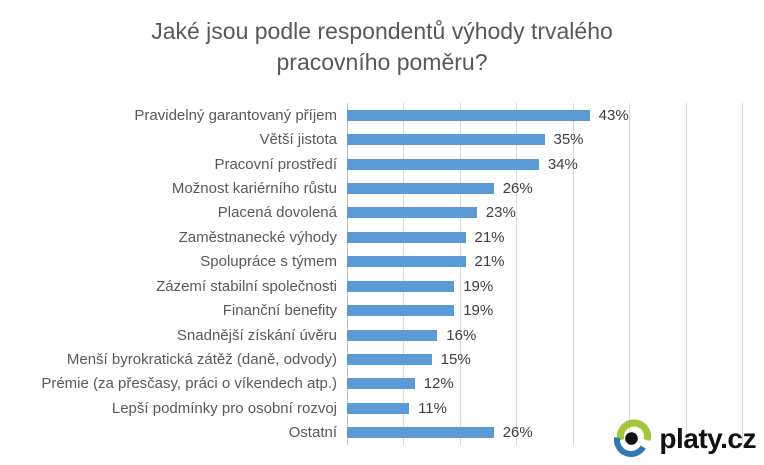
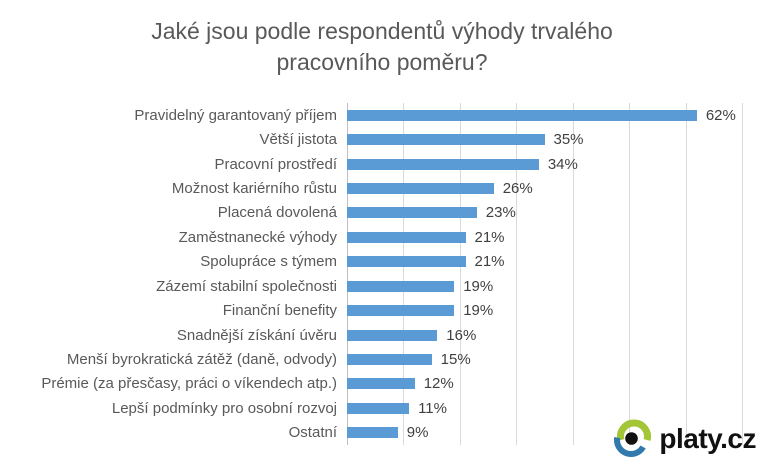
Pravidelný garantovaný příjem: 43% -> 62%
Ostatní: 26% -> 9%
